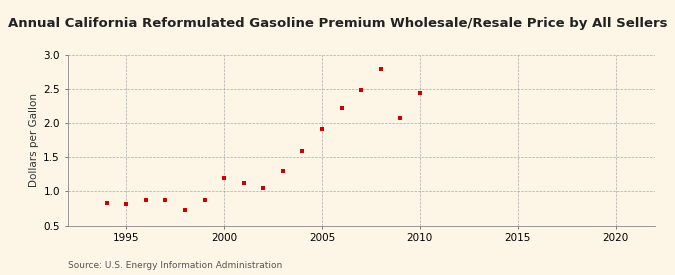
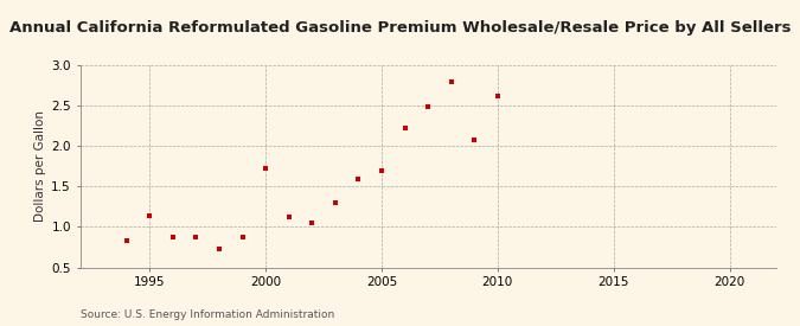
1995: 0.81 -> 1.14
2000: 1.19 -> 1.72
2005: 1.91 -> 1.70
2010: 2.44 -> 2.62
